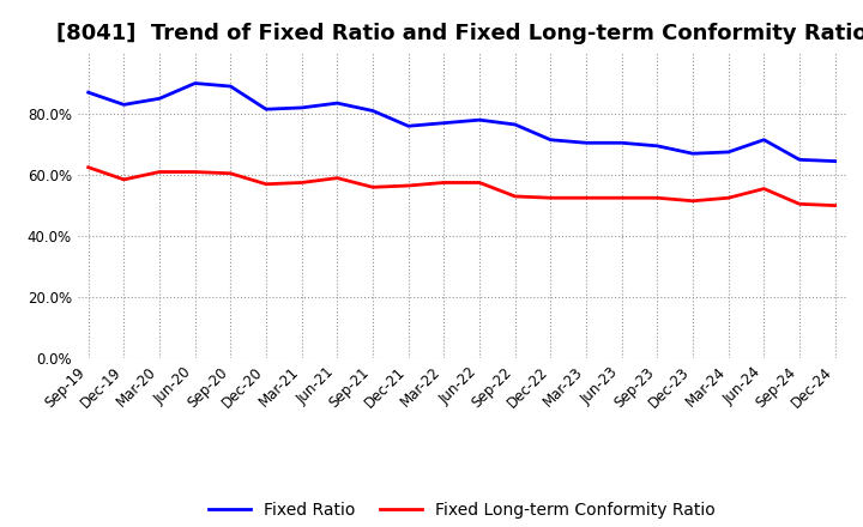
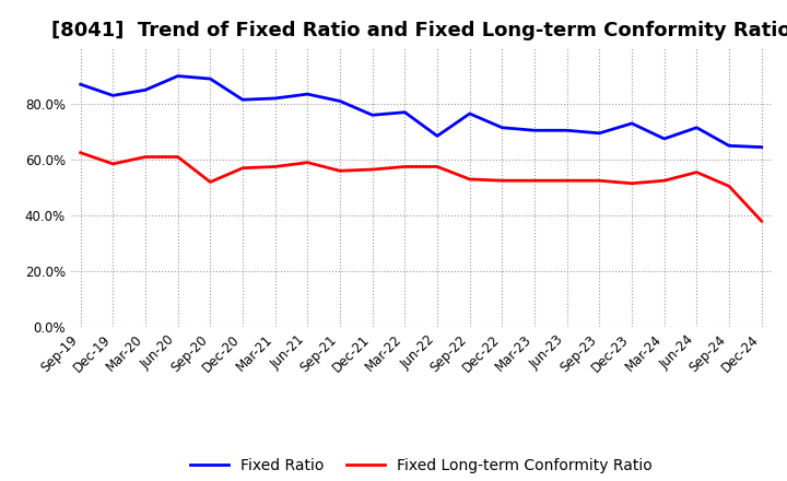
Fixed Long-term Conformity Ratio/Sep-20: 60.5% -> 52.0%
Fixed Ratio/Jun-22: 78.0% -> 68.5%
Fixed Ratio/Dec-23: 67.0% -> 73.0%
Fixed Long-term Conformity Ratio/Dec-24: 50.0% -> 38.0%
